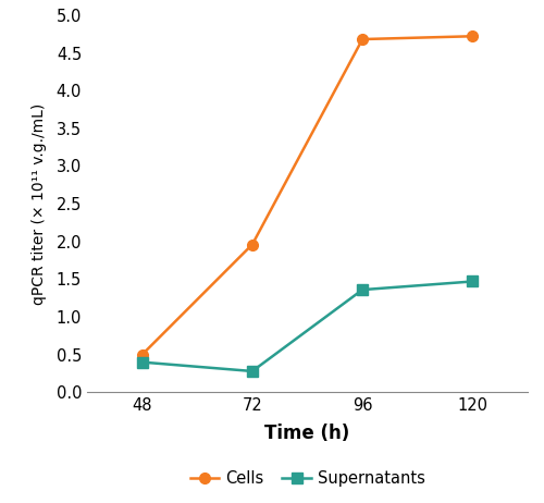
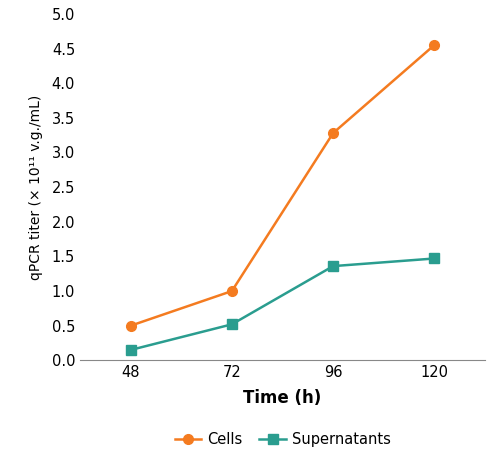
Supernatants/48: 0.40 -> 0.15
Cells/72: 1.96 -> 1.00
Supernatants/72: 0.28 -> 0.52
Cells/96: 4.68 -> 3.28
Cells/120: 4.72 -> 4.55
